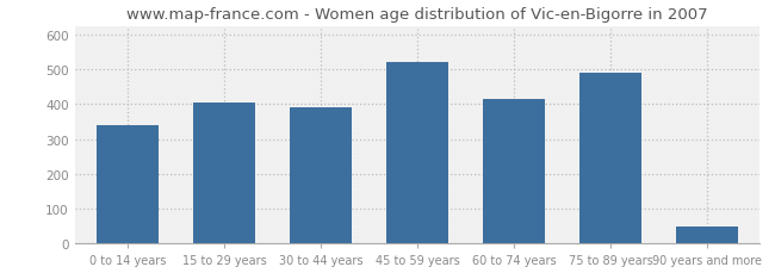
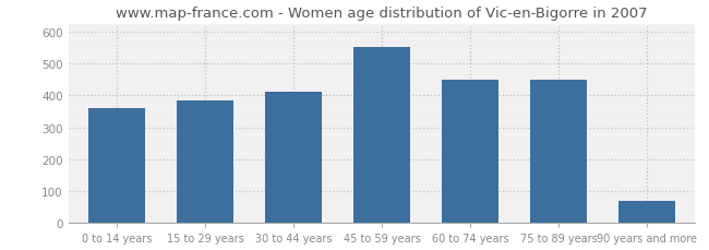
0 to 14 years: 340 -> 360
15 to 29 years: 405 -> 385
30 to 44 years: 390 -> 410
45 to 59 years: 520 -> 550
60 to 74 years: 415 -> 450
75 to 89 years: 490 -> 448
90 years and more: 50 -> 70
